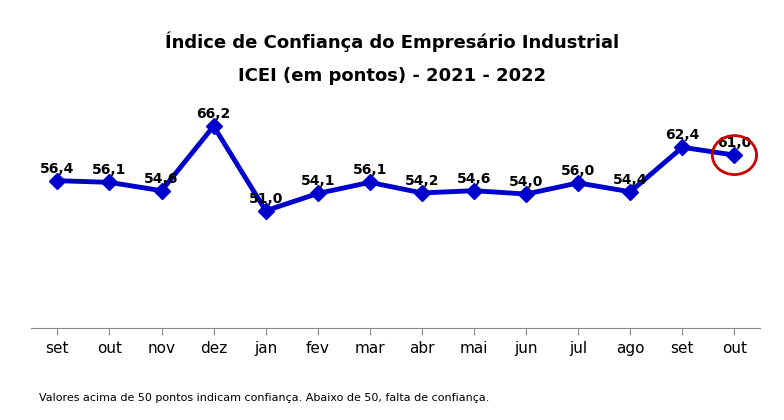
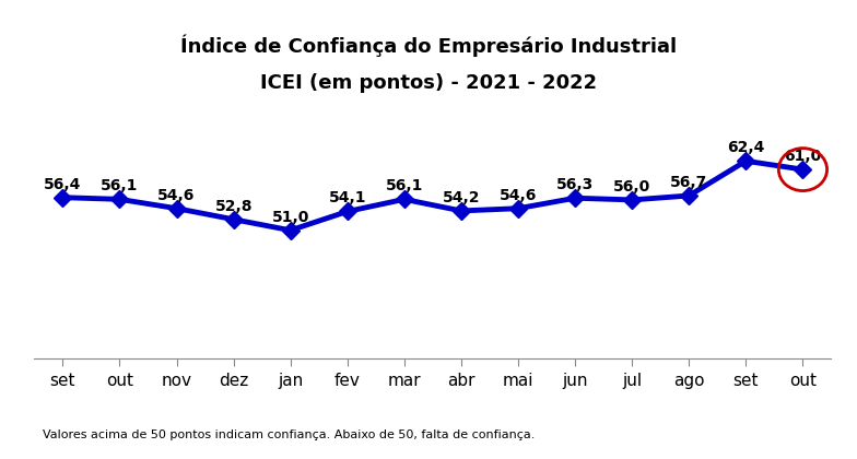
dez: 66,2 -> 52,8
jun: 54,0 -> 56,3
ago: 54,4 -> 56,7
